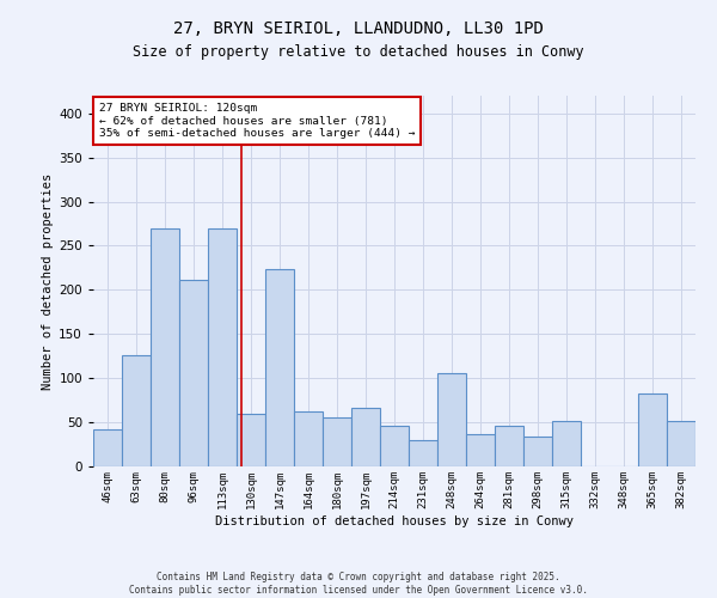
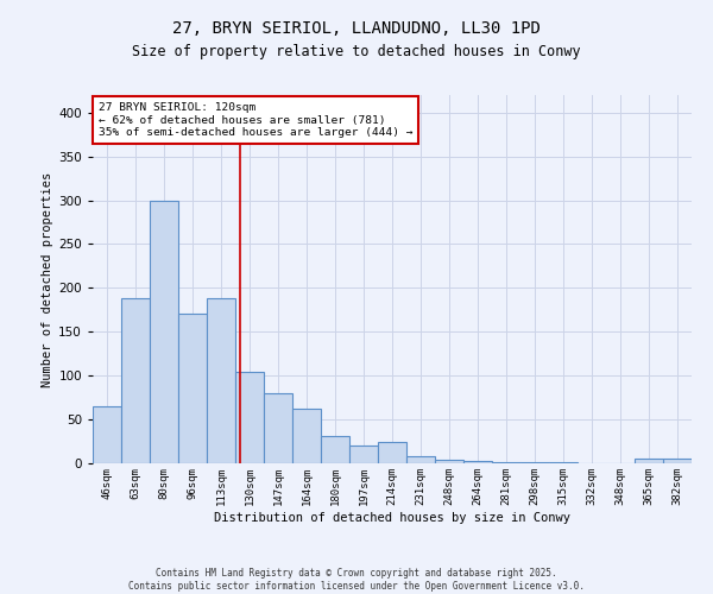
46sqm: 42 -> 65
63sqm: 126 -> 188
80sqm: 270 -> 300
96sqm: 212 -> 171
113sqm: 270 -> 188
130sqm: 60 -> 105
147sqm: 224 -> 80
180sqm: 56 -> 31
197sqm: 66 -> 21
214sqm: 46 -> 25
231sqm: 30 -> 8
248sqm: 106 -> 4
264sqm: 36 -> 3
281sqm: 46 -> 2
298sqm: 34 -> 1
315sqm: 52 -> 1
365sqm: 82 -> 5
382sqm: 52 -> 5
